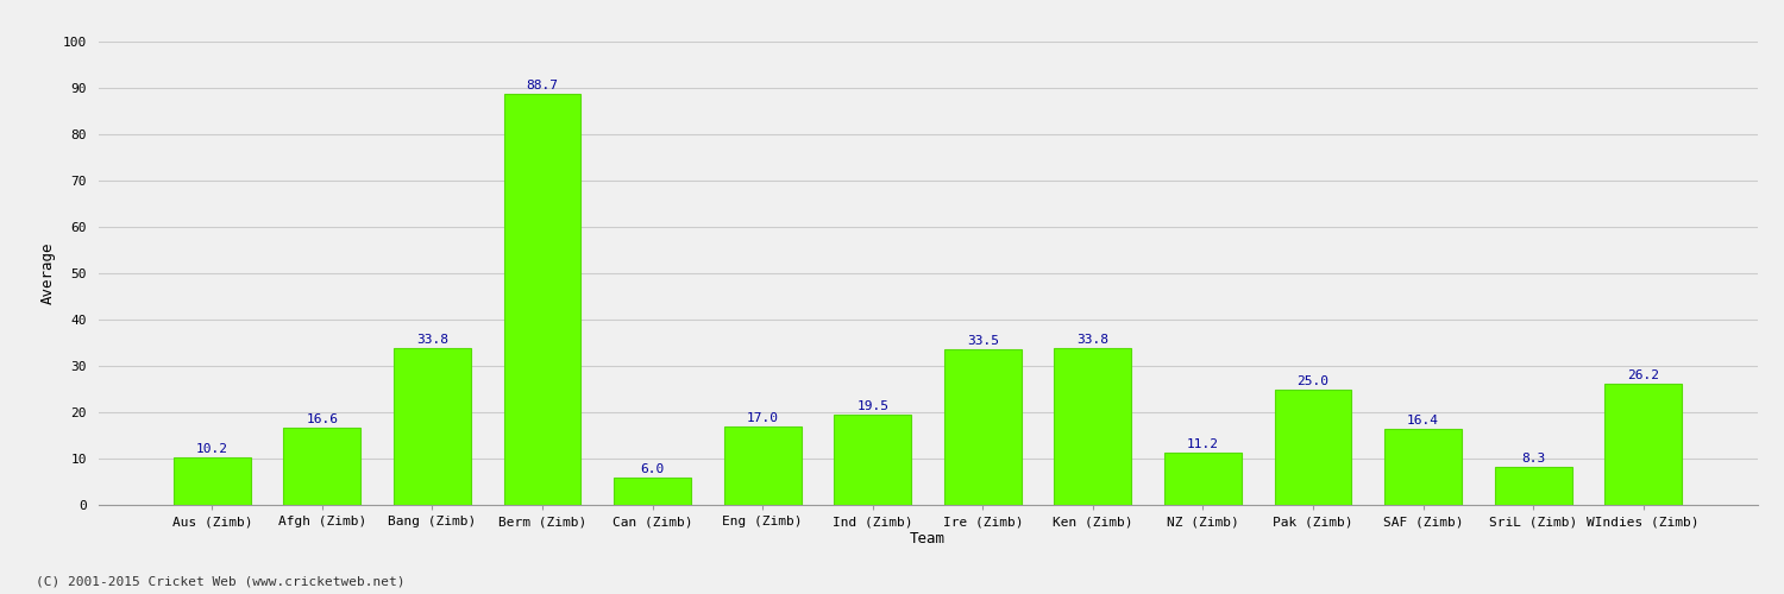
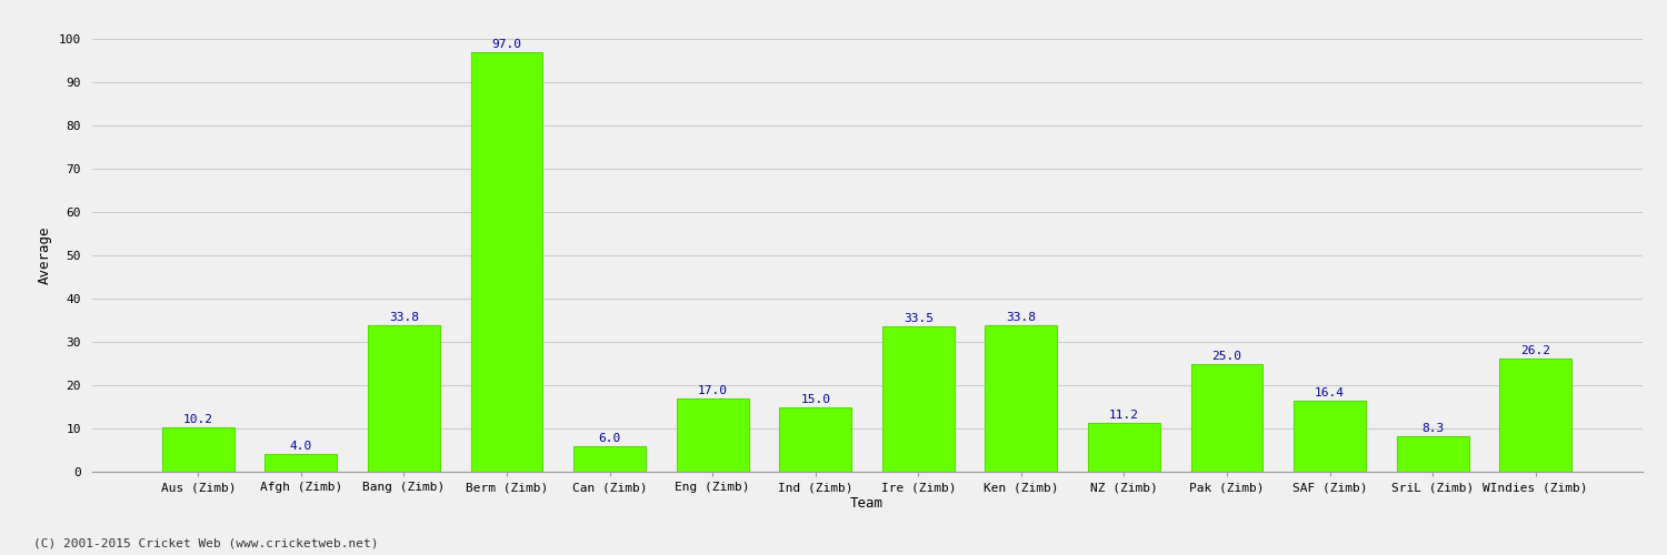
Afgh (Zimb): 16.6 -> 4.0
Berm (Zimb): 88.7 -> 97.0
Ind (Zimb): 19.5 -> 15.0
